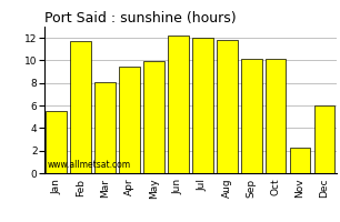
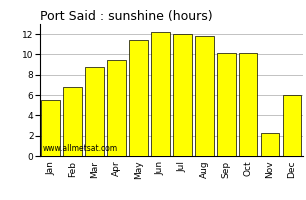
Feb: 11.7 -> 6.8
Mar: 8.1 -> 8.8
May: 9.9 -> 11.4
